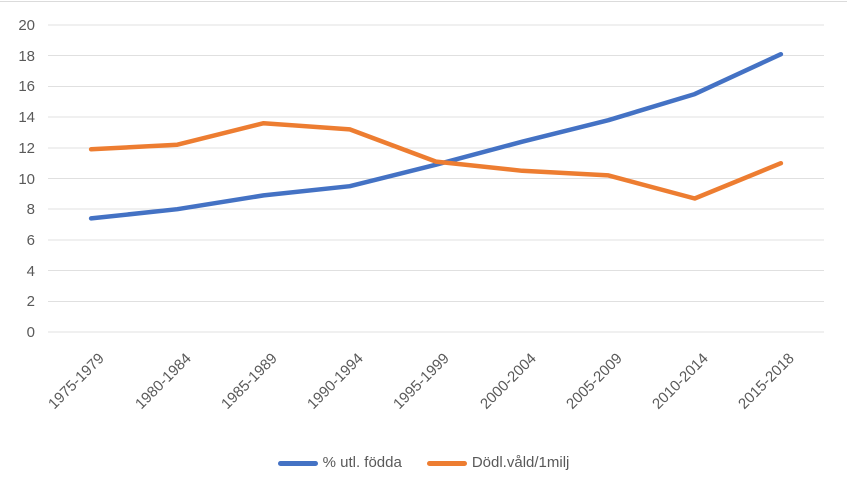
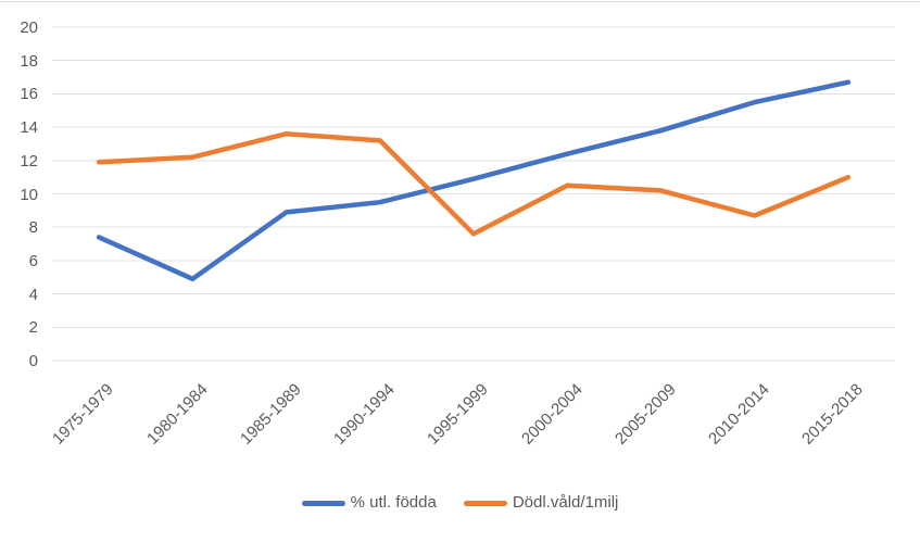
% utl. födda/1980-1984: 8.0 -> 4.9
Dödl.våld/1milj/1995-1999: 11.1 -> 7.6
% utl. födda/2015-2018: 18.1 -> 16.7
